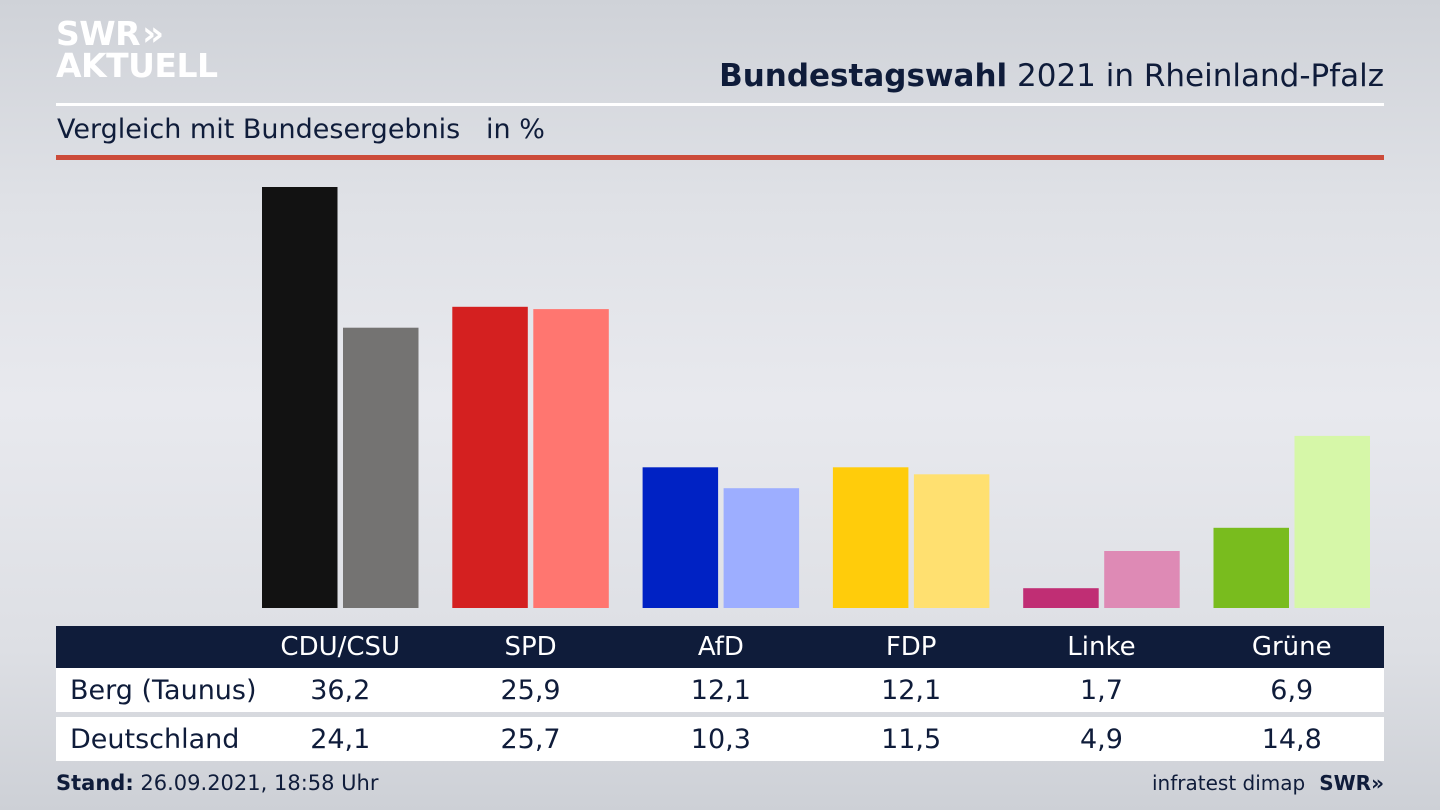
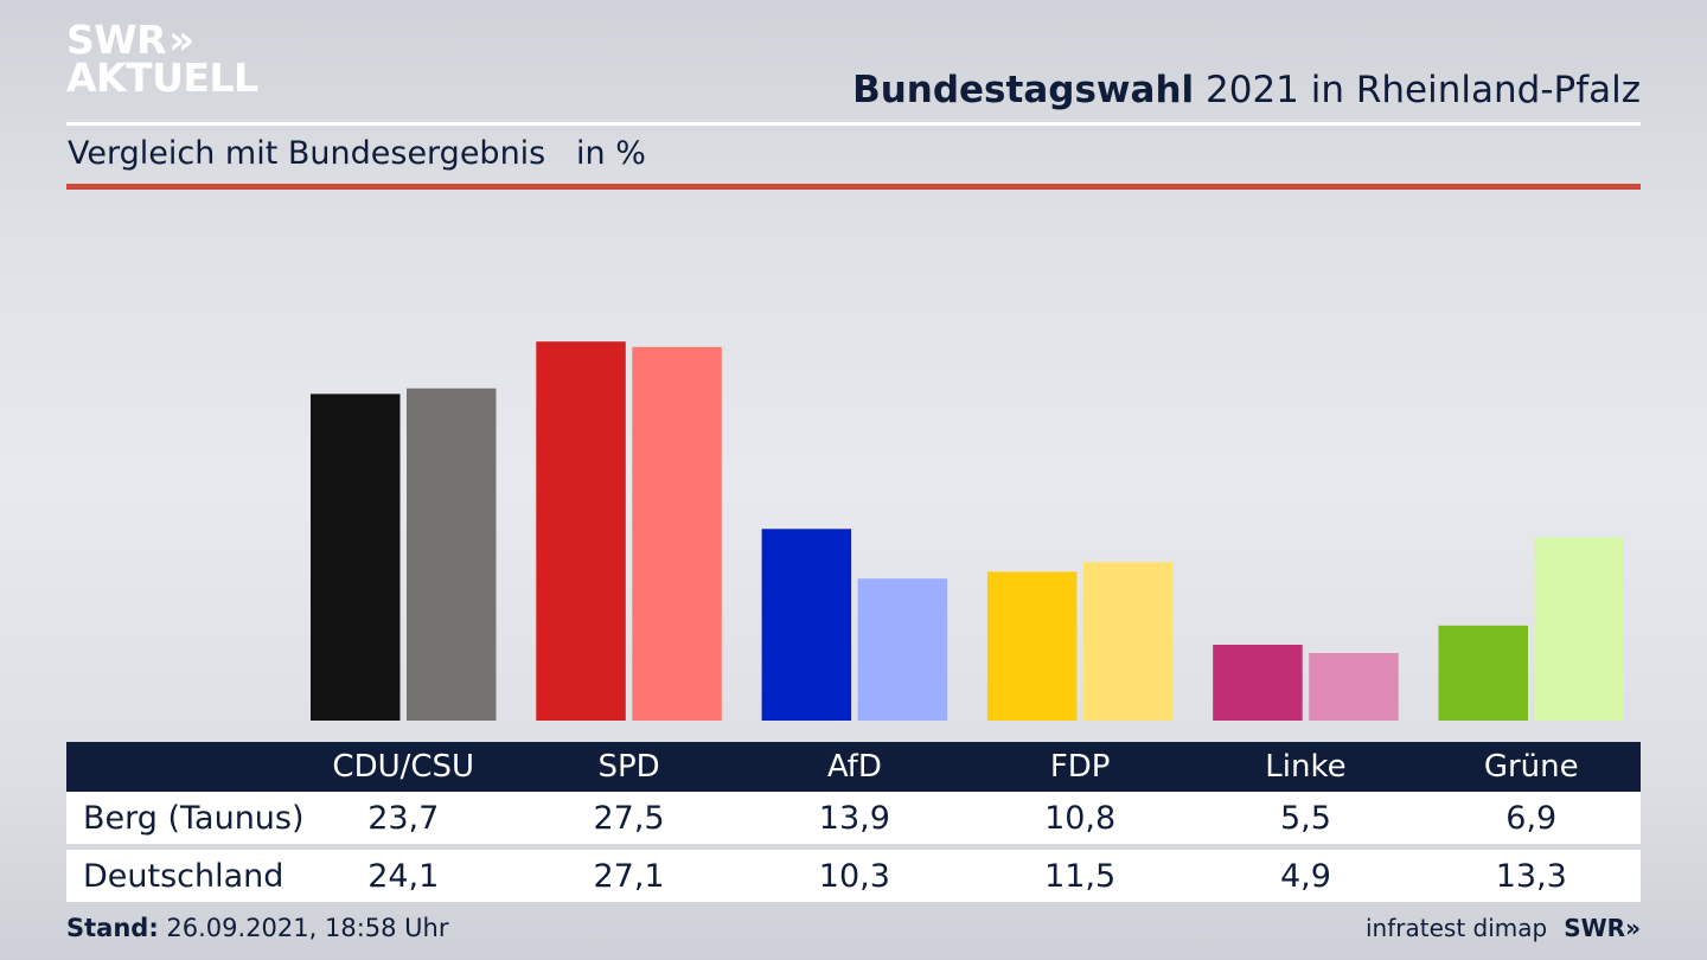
Berg (Taunus)/CDU/CSU: 36,2 -> 23,7
Berg (Taunus)/SPD: 25,9 -> 27,5
Deutschland/SPD: 25,7 -> 27,1
Berg (Taunus)/AfD: 12,1 -> 13,9
Berg (Taunus)/FDP: 12,1 -> 10,8
Berg (Taunus)/Linke: 1,7 -> 5,5
Deutschland/Grüne: 14,8 -> 13,3
